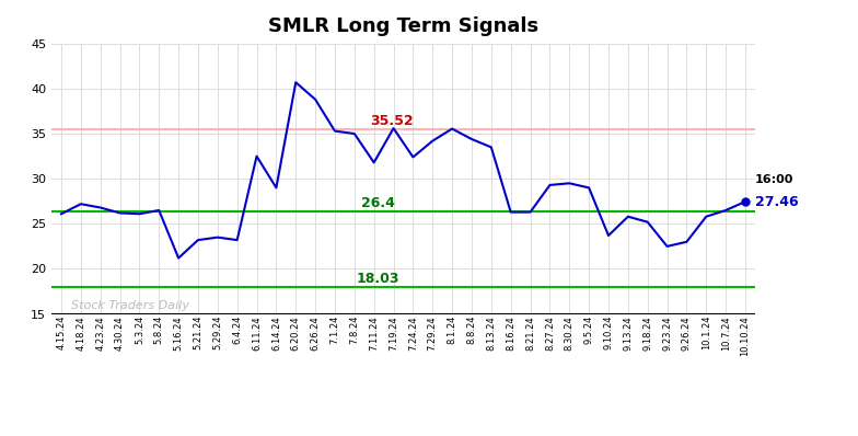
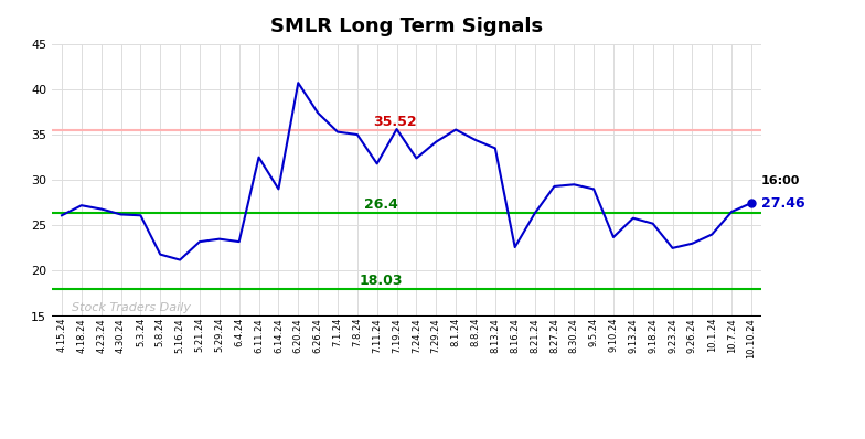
5.8.24: 26.5 -> 21.8
6.26.24: 38.8 -> 37.4
8.16.24: 26.3 -> 22.6
10.1.24: 25.8 -> 24.0
